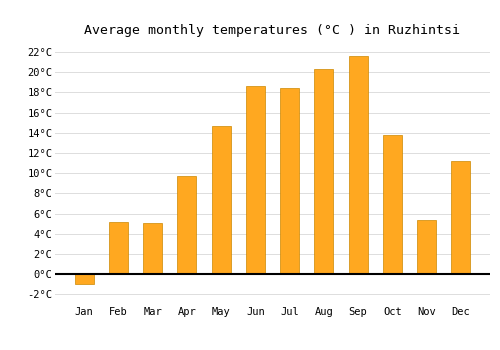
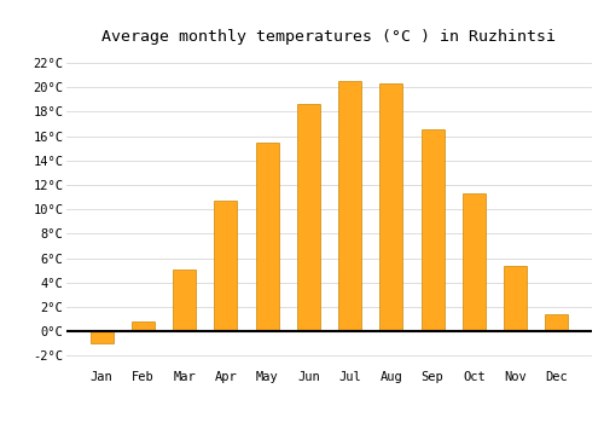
Feb: 5.2°C -> 0.8°C
Apr: 9.7°C -> 10.7°C
May: 14.7°C -> 15.5°C
Jul: 18.4°C -> 20.5°C
Sep: 21.6°C -> 16.6°C
Oct: 13.8°C -> 11.3°C
Dec: 11.2°C -> 1.4°C
